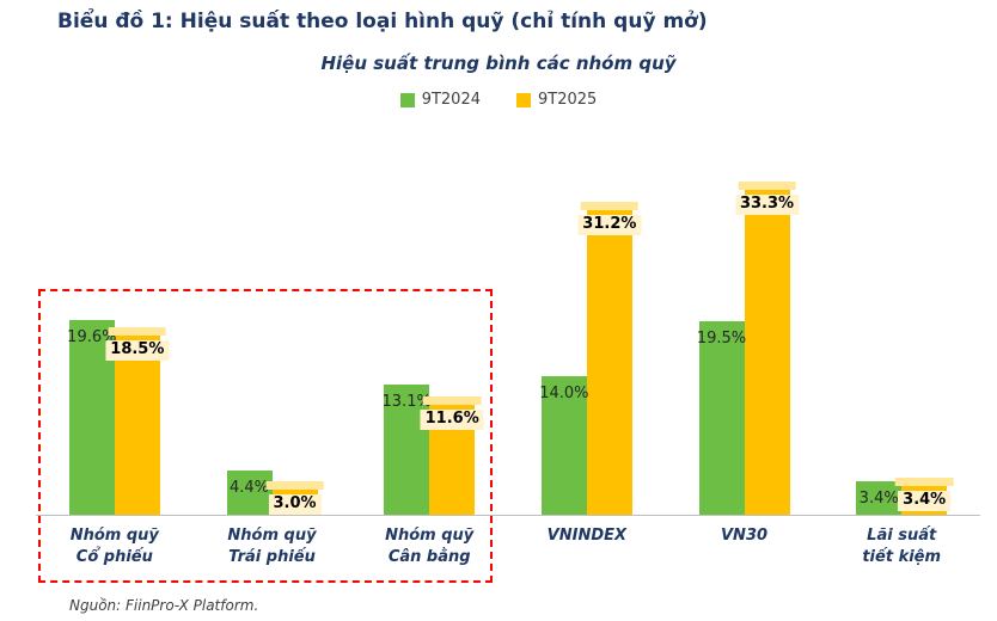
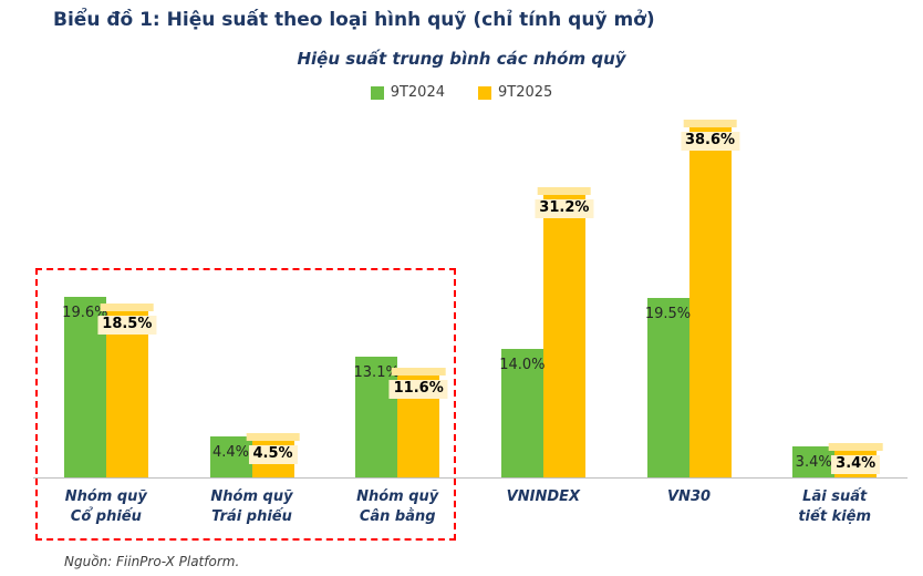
9T2025/Nhóm quỹ Trái phiếu: 3.0% -> 4.5%
9T2025/VN30: 33.3% -> 38.6%
